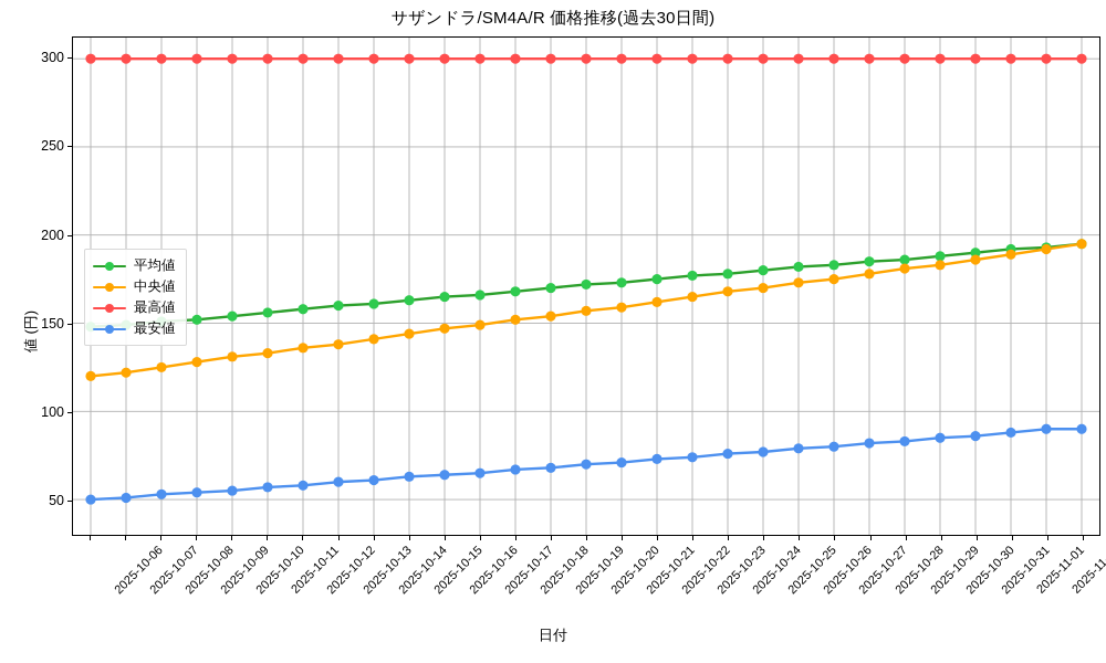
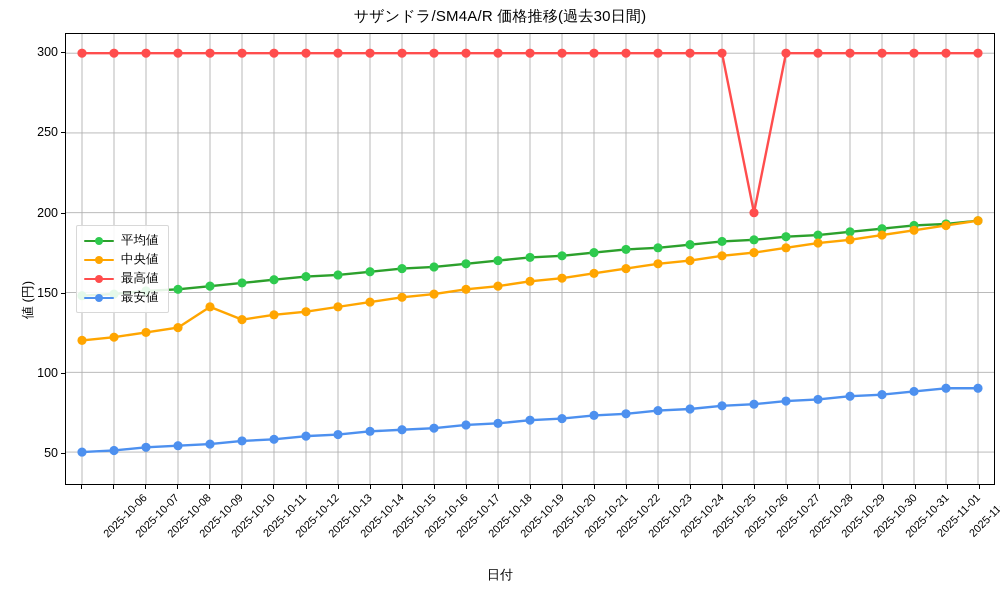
中央値/2025-10-10: 131 -> 141
最高値/2025-10-27: 300 -> 200
